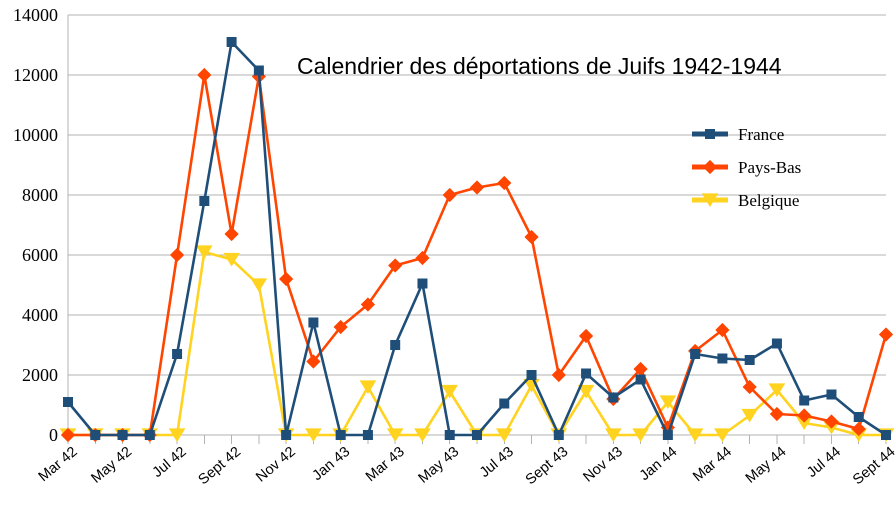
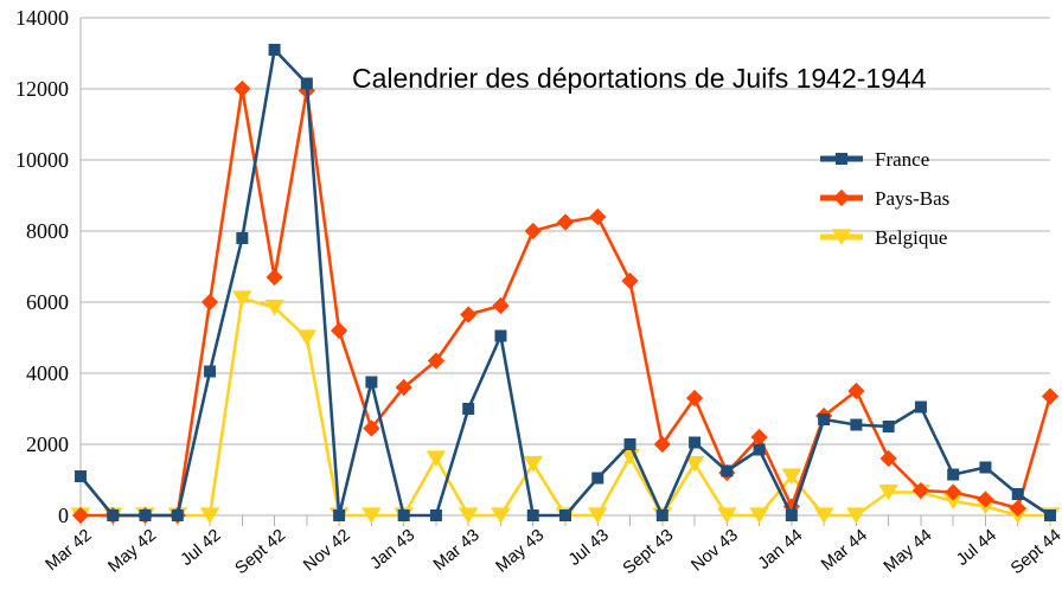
France/Jul 42: 2700 -> 4000
Belgique/May 44: 1500 -> 600
